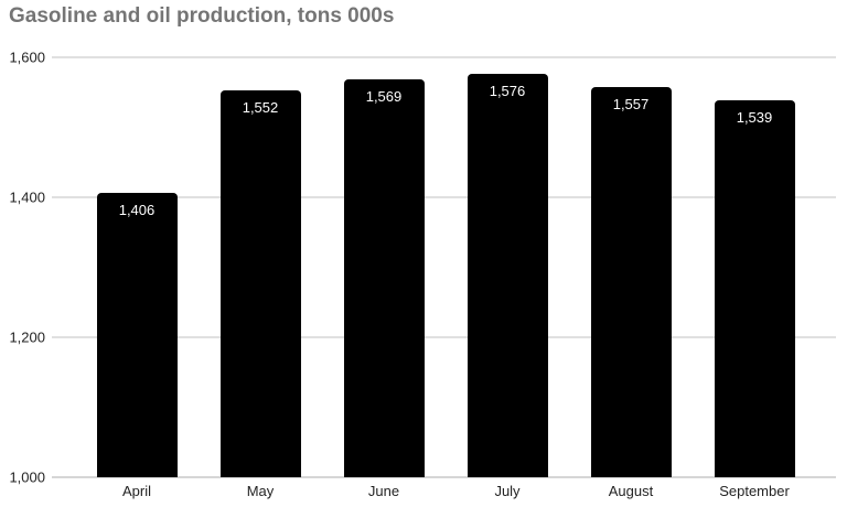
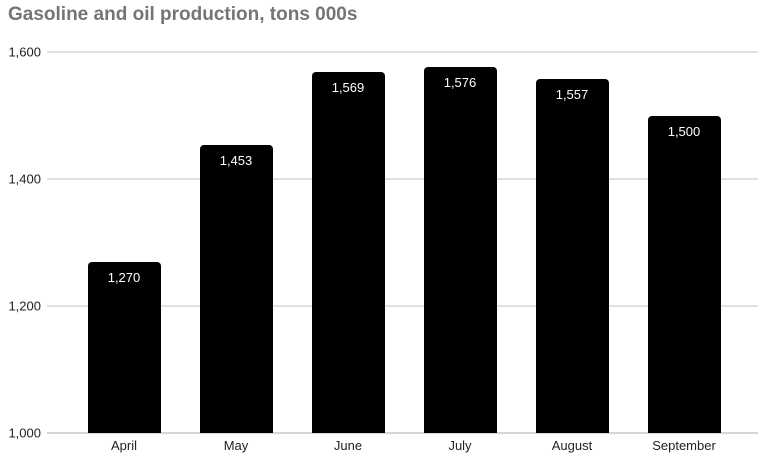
April: 1,406 -> 1,270
May: 1,552 -> 1,453
September: 1,539 -> 1,500
